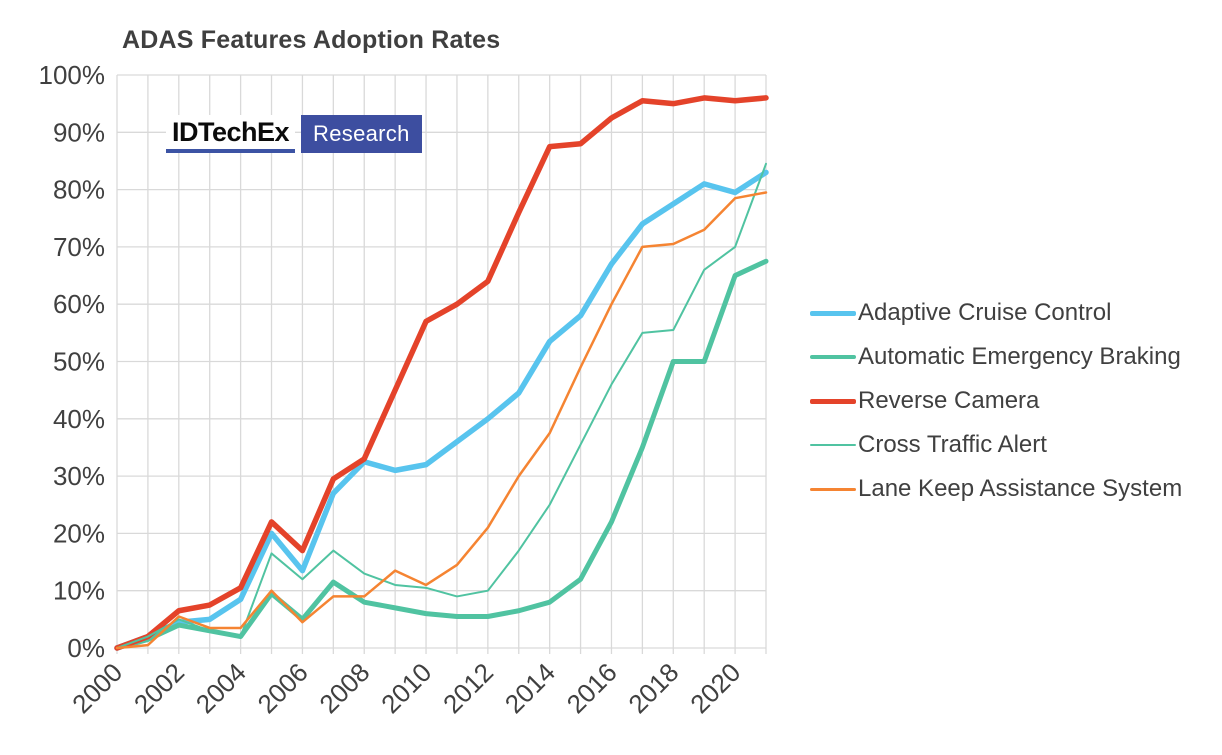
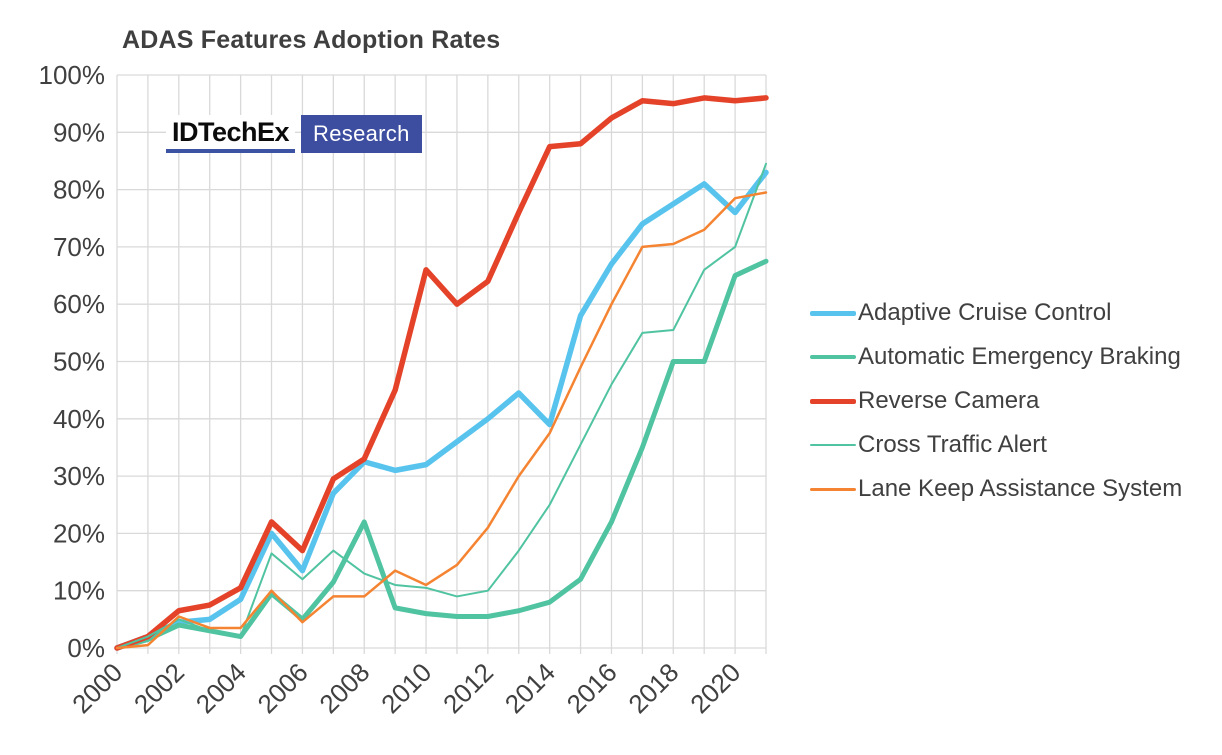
Automatic Emergency Braking/2008: 8% -> 22%
Reverse Camera/2010: 57% -> 66%
Adaptive Cruise Control/2014: 54% -> 39%
Adaptive Cruise Control/2020: 80% -> 76%
